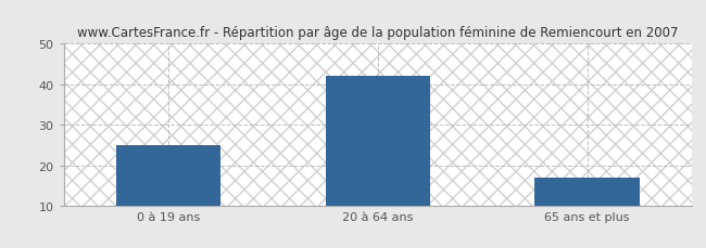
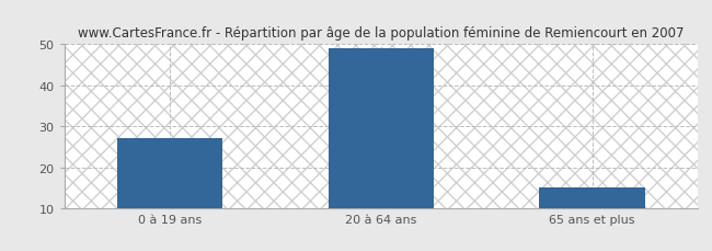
0 à 19 ans: 25 -> 27
20 à 64 ans: 42 -> 49
65 ans et plus: 17 -> 15
